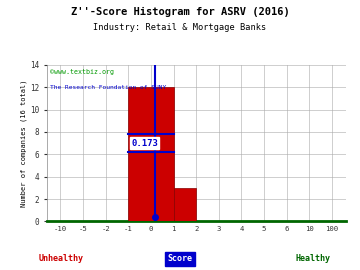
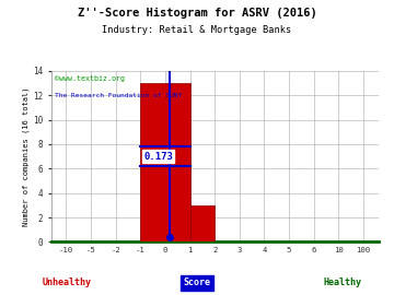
0: 12 -> 13
